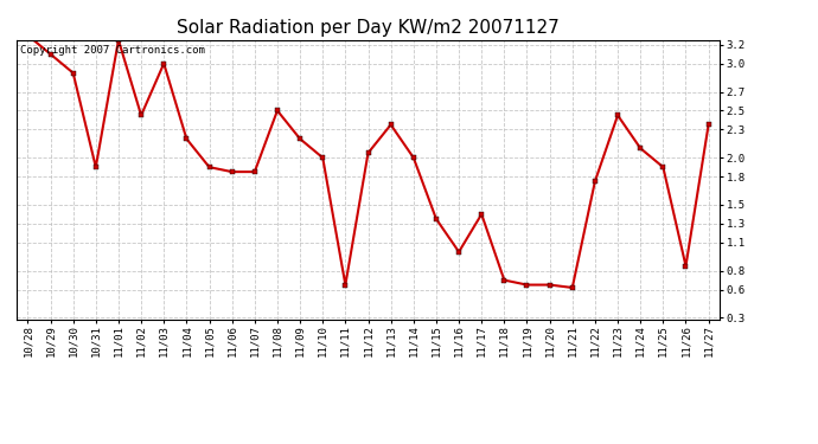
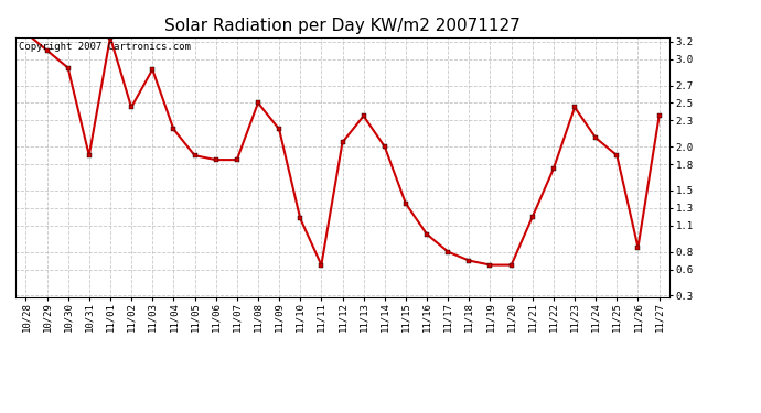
11/03: 3.00 -> 2.88
11/10: 2.00 -> 1.18
11/17: 1.40 -> 0.80
11/21: 0.62 -> 1.20
